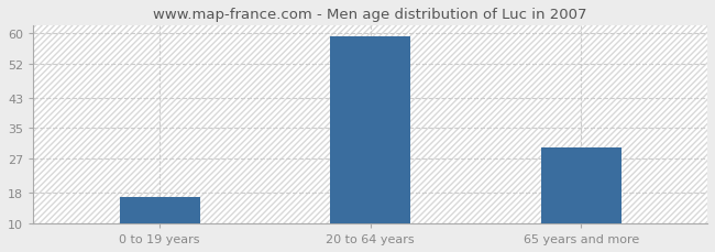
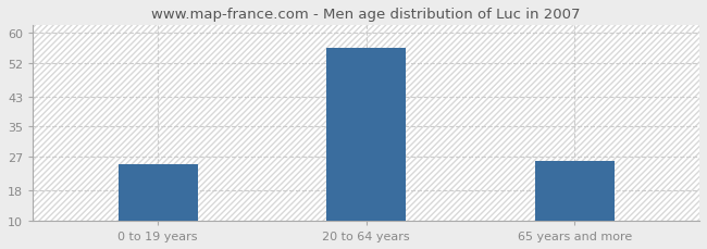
0 to 19 years: 17 -> 25
20 to 64 years: 59 -> 56
65 years and more: 30 -> 26
